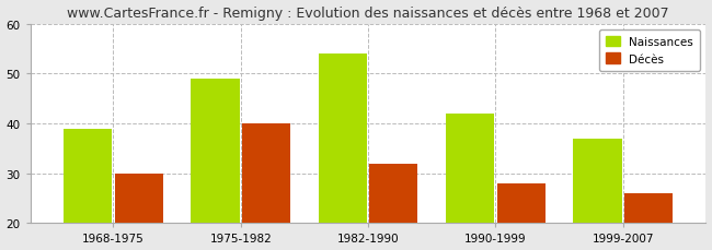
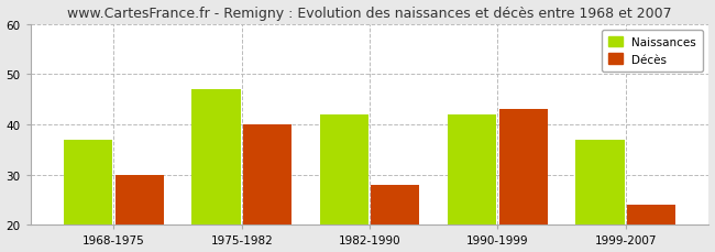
Naissances/1968-1975: 39 -> 37
Naissances/1975-1982: 49 -> 47
Naissances/1982-1990: 54 -> 42
Décès/1982-1990: 32 -> 28
Décès/1990-1999: 28 -> 43
Décès/1999-2007: 26 -> 24
